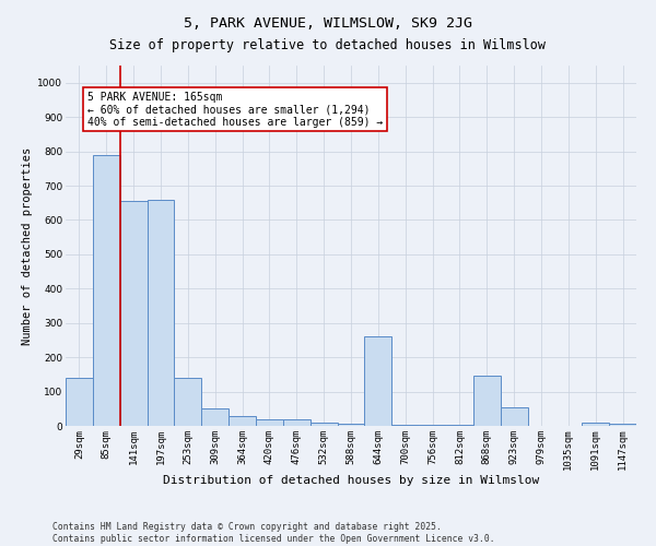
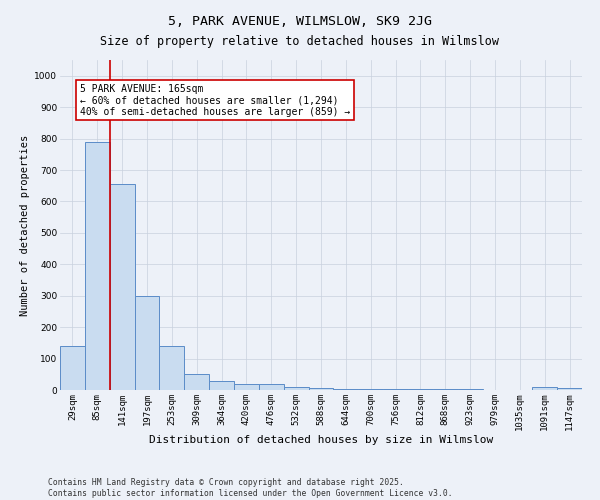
197sqm: 660 -> 300
644sqm: 260 -> 3
868sqm: 145 -> 2
923sqm: 55 -> 2
